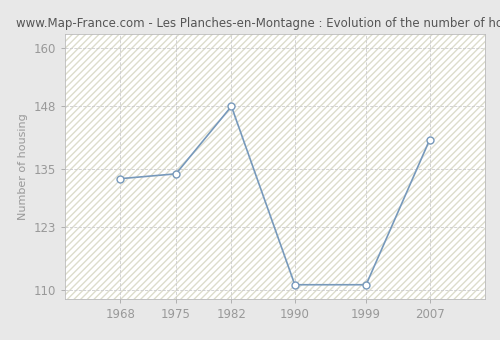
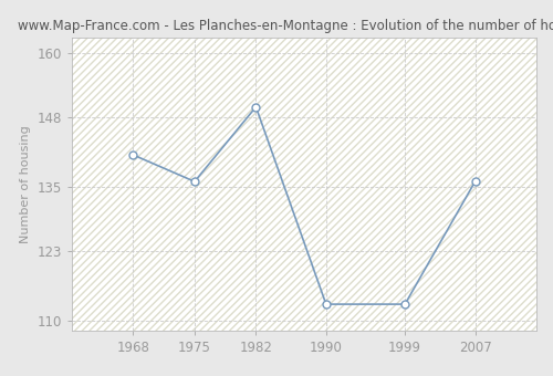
1968: 133 -> 141
1975: 134 -> 136
1982: 148 -> 150
1990: 111 -> 113
1999: 111 -> 113
2007: 141 -> 136
